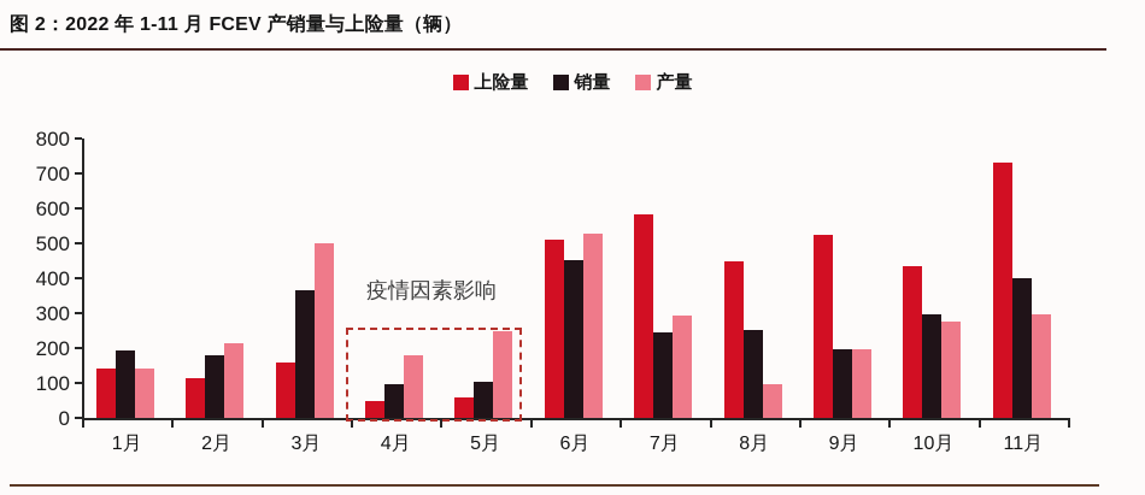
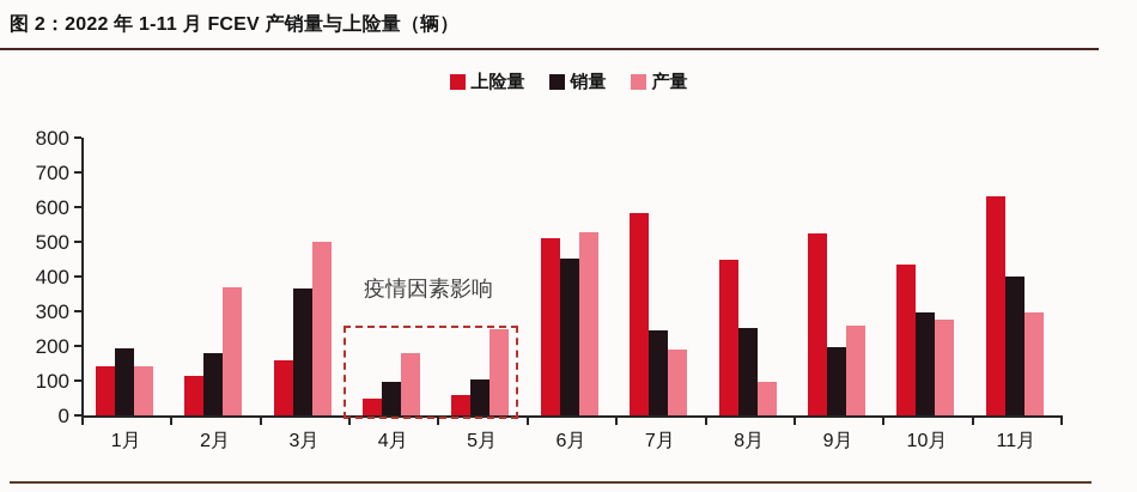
产量/2月: 220 -> 370
产量/7月: 290 -> 190
产量/9月: 200 -> 260
上险量/11月: 730 -> 630
